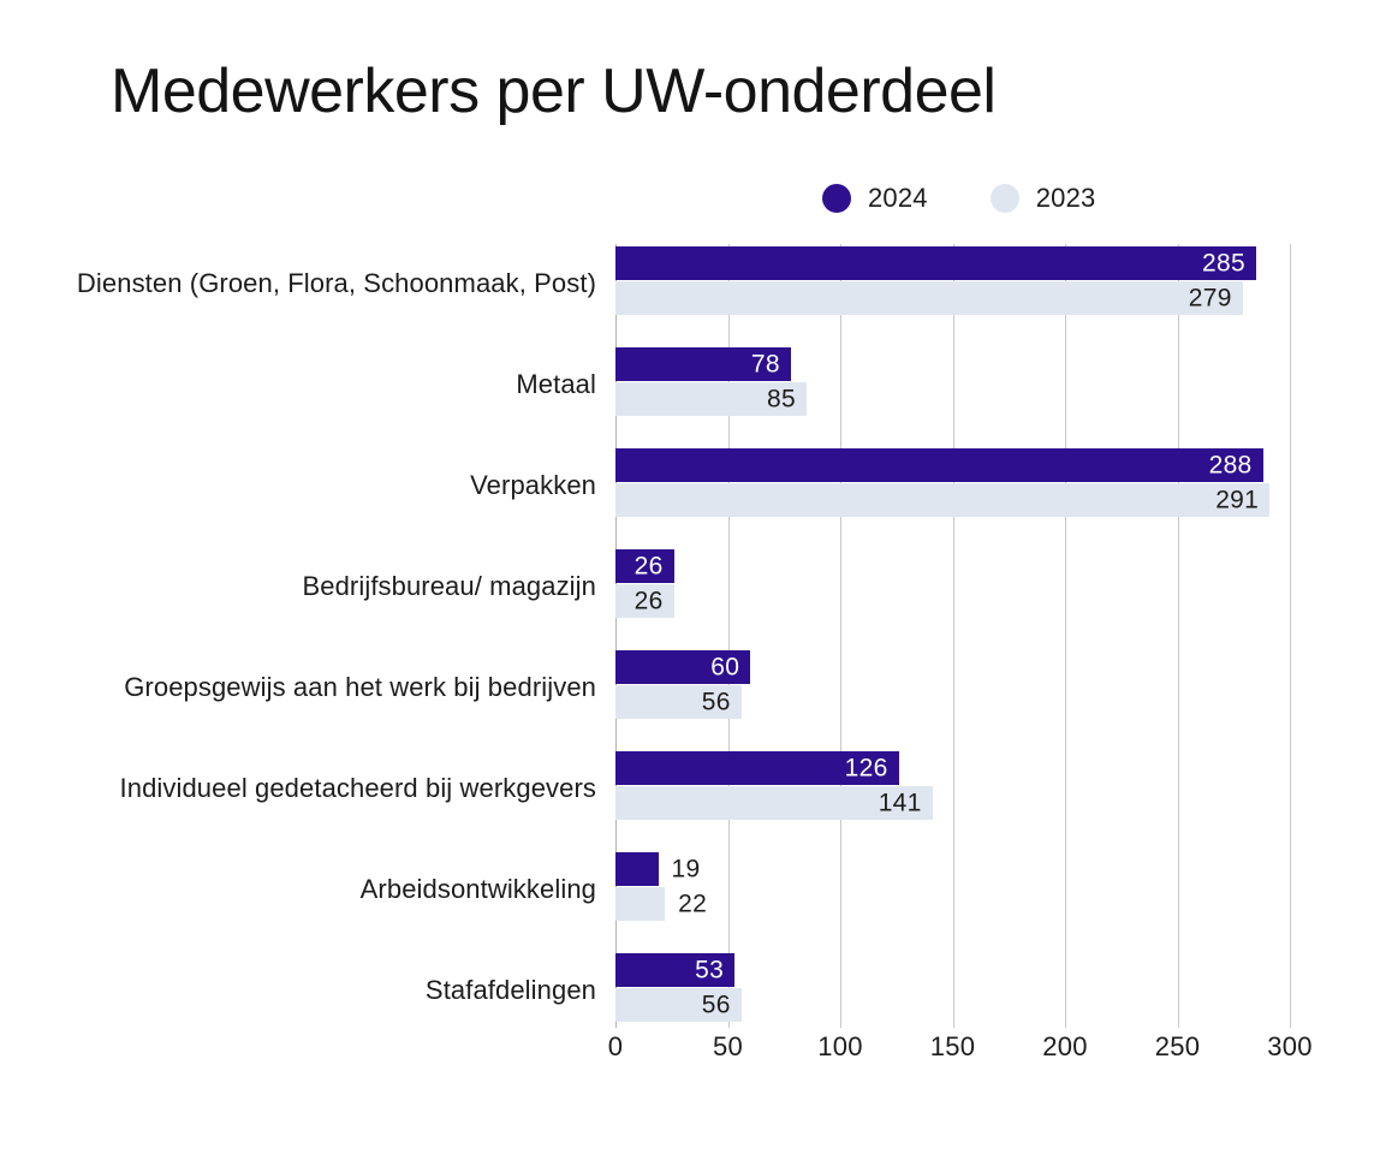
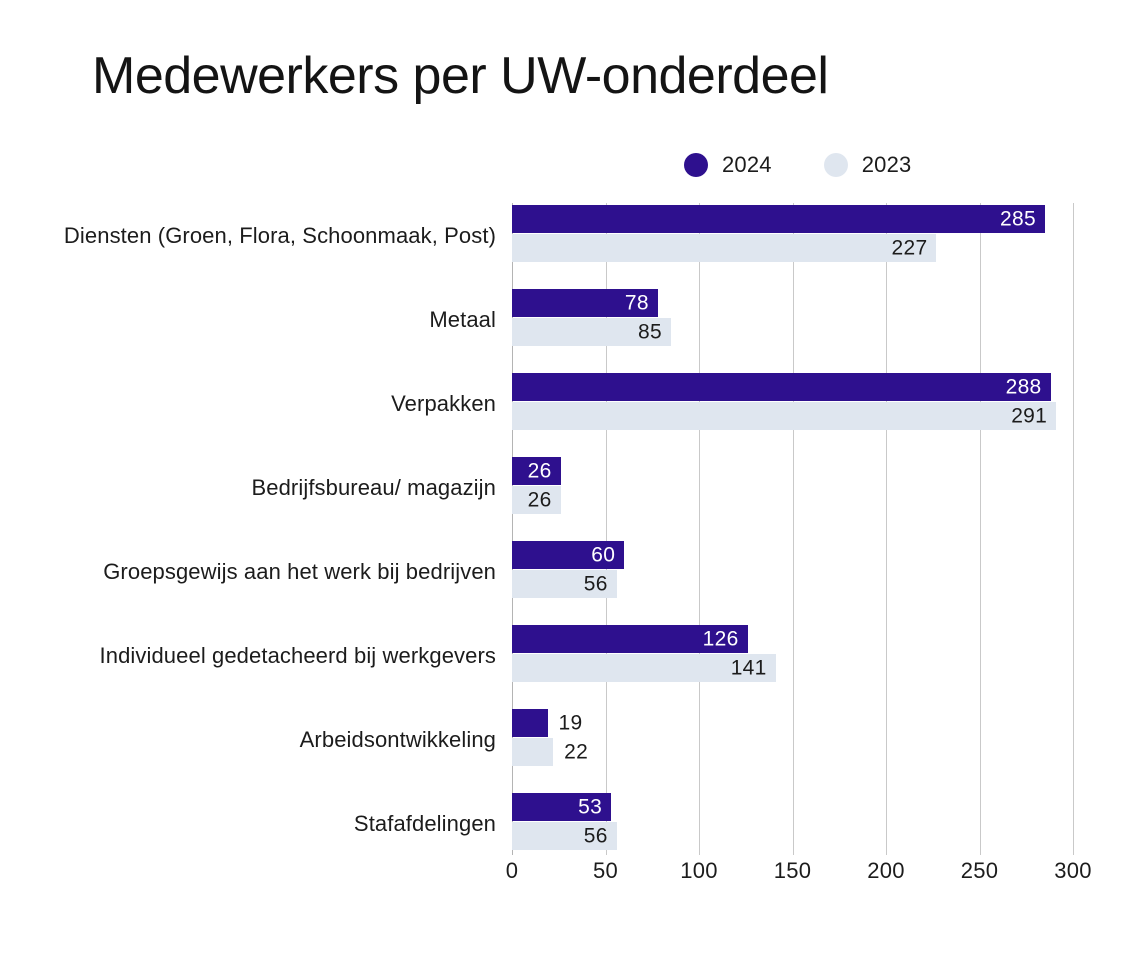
2023/Diensten (Groen, Flora, Schoonmaak, Post): 279 -> 227
